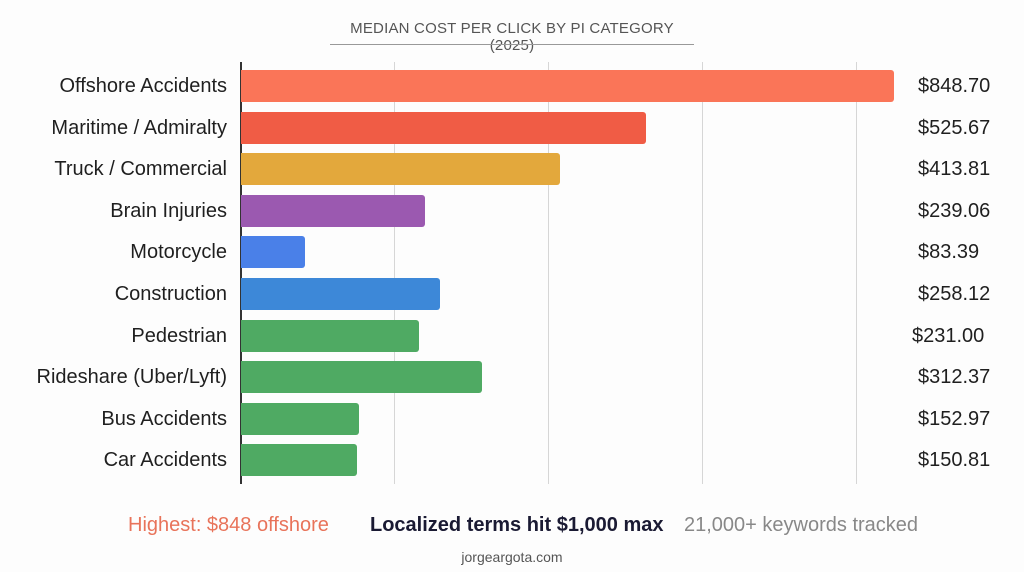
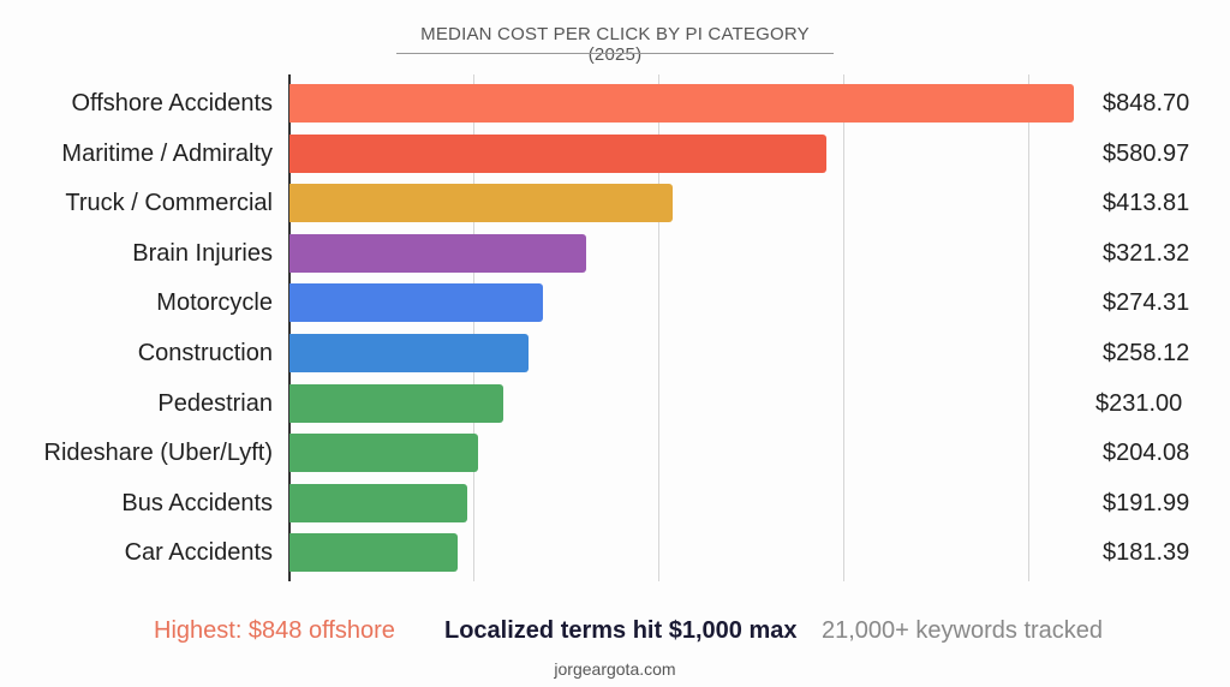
Maritime / Admiralty: $525.67 -> $580.97
Brain Injuries: $239.06 -> $321.32
Motorcycle: $83.39 -> $274.31
Rideshare (Uber/Lyft): $312.37 -> $204.08
Bus Accidents: $152.97 -> $191.99
Car Accidents: $150.81 -> $181.39
